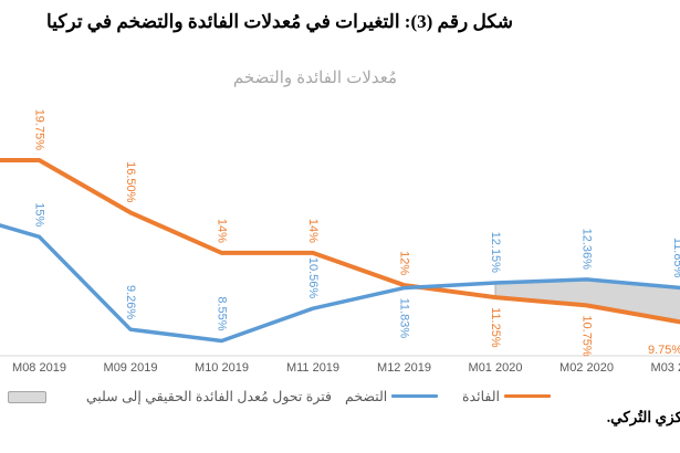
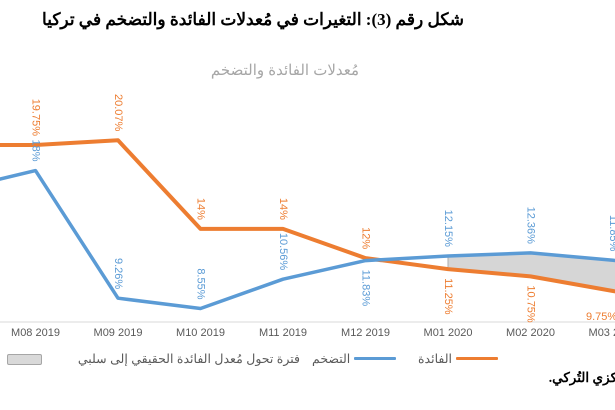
التضخم/M08 2019: 15% -> 18%
الفائدة/M09 2019: 16.50% -> 20.07%
